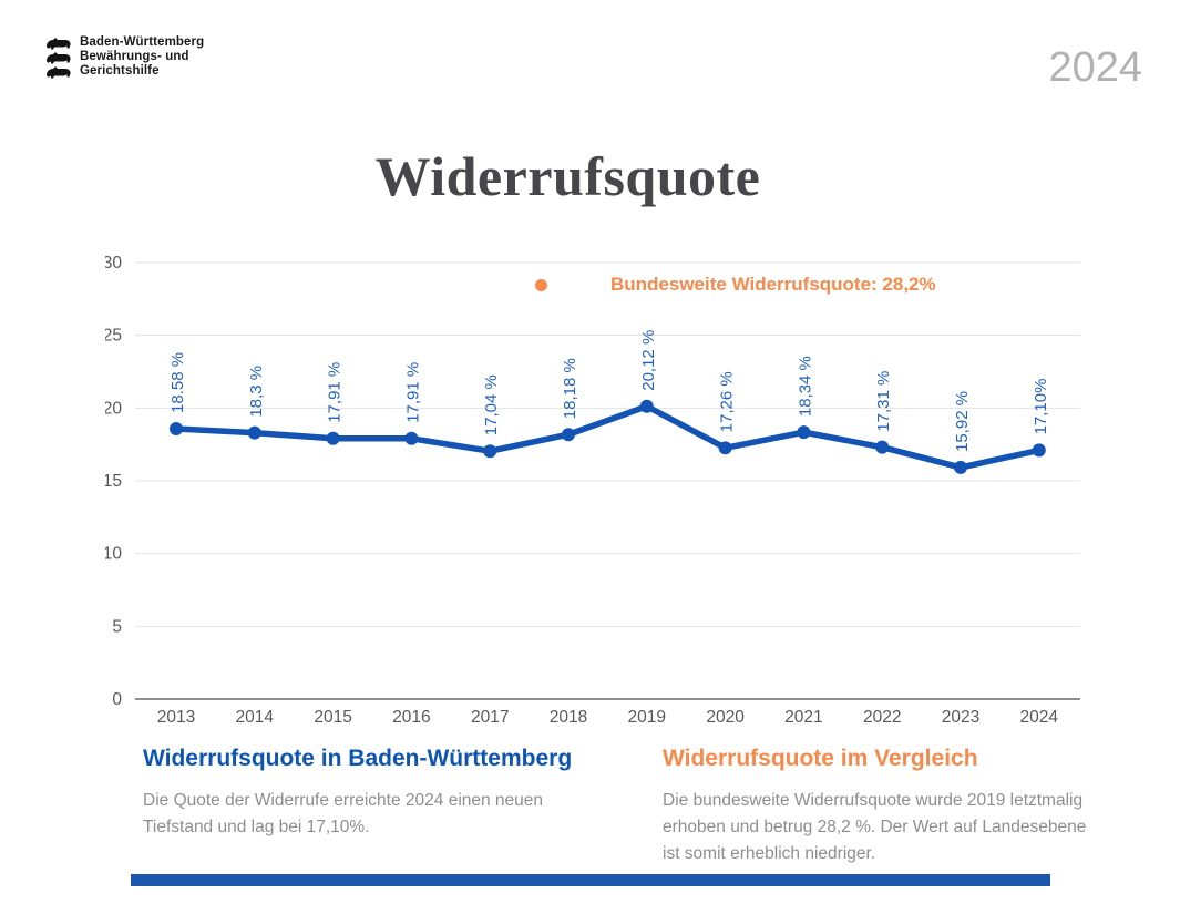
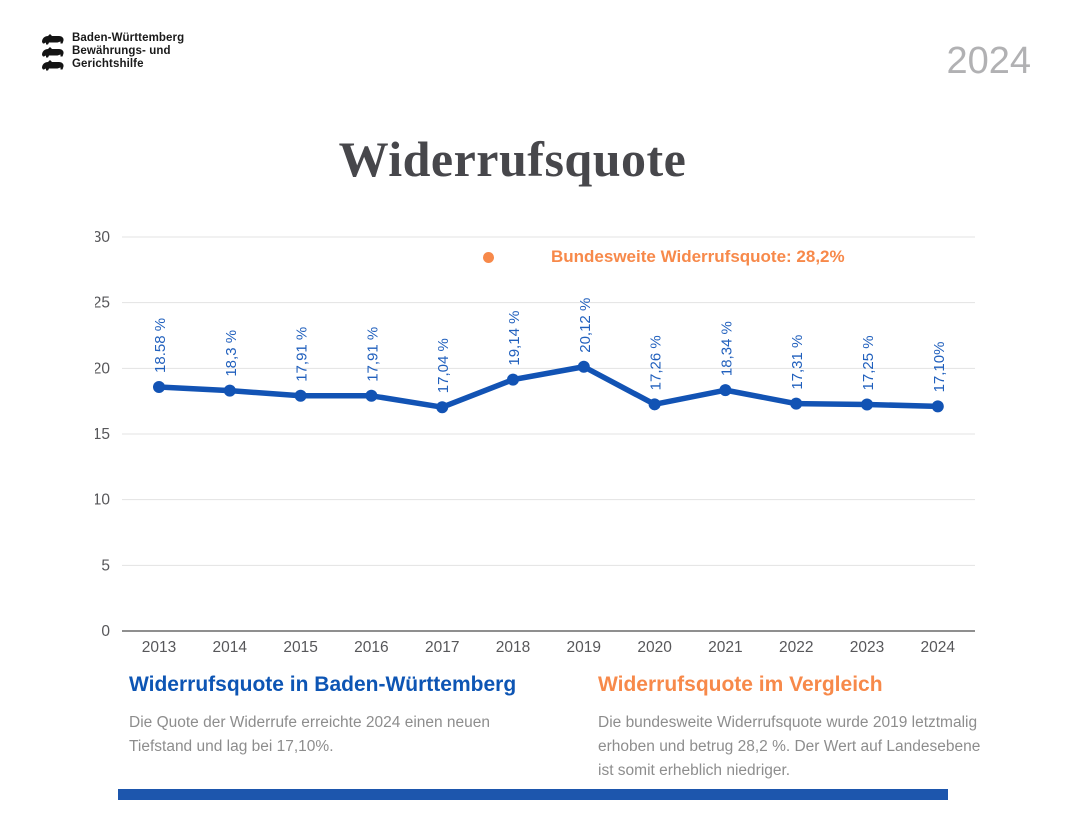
2018: 18,18 -> 19,14
2023: 15,92 -> 17,25
